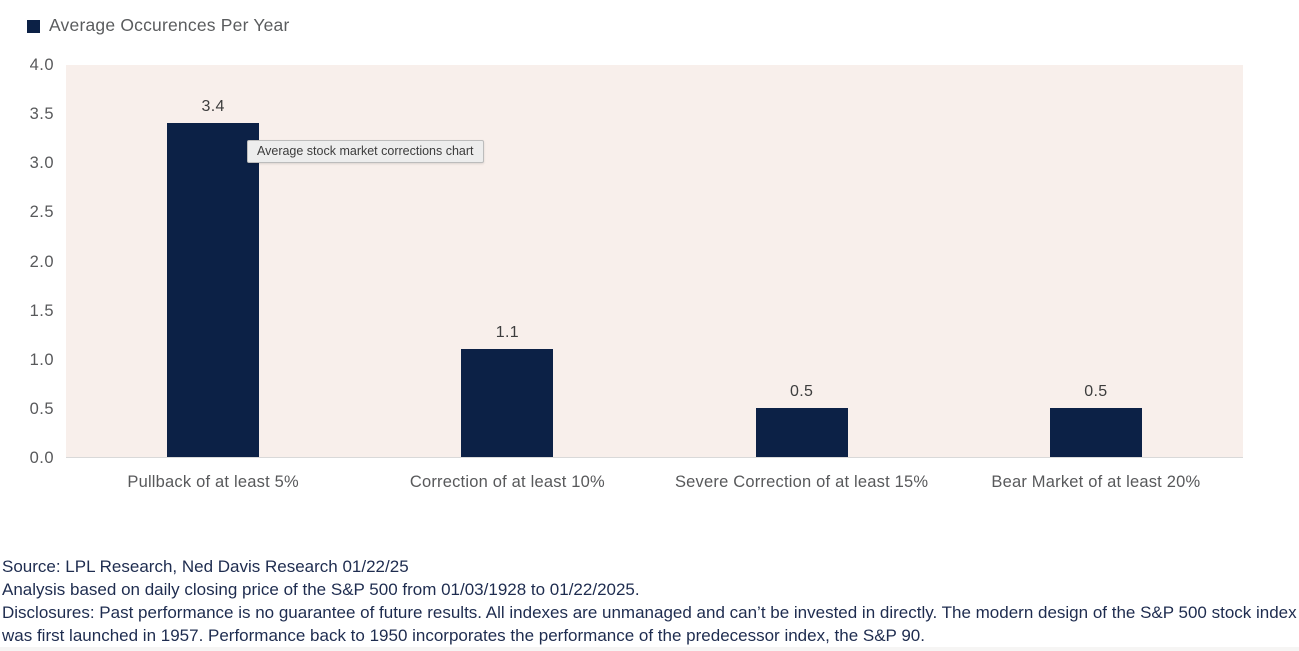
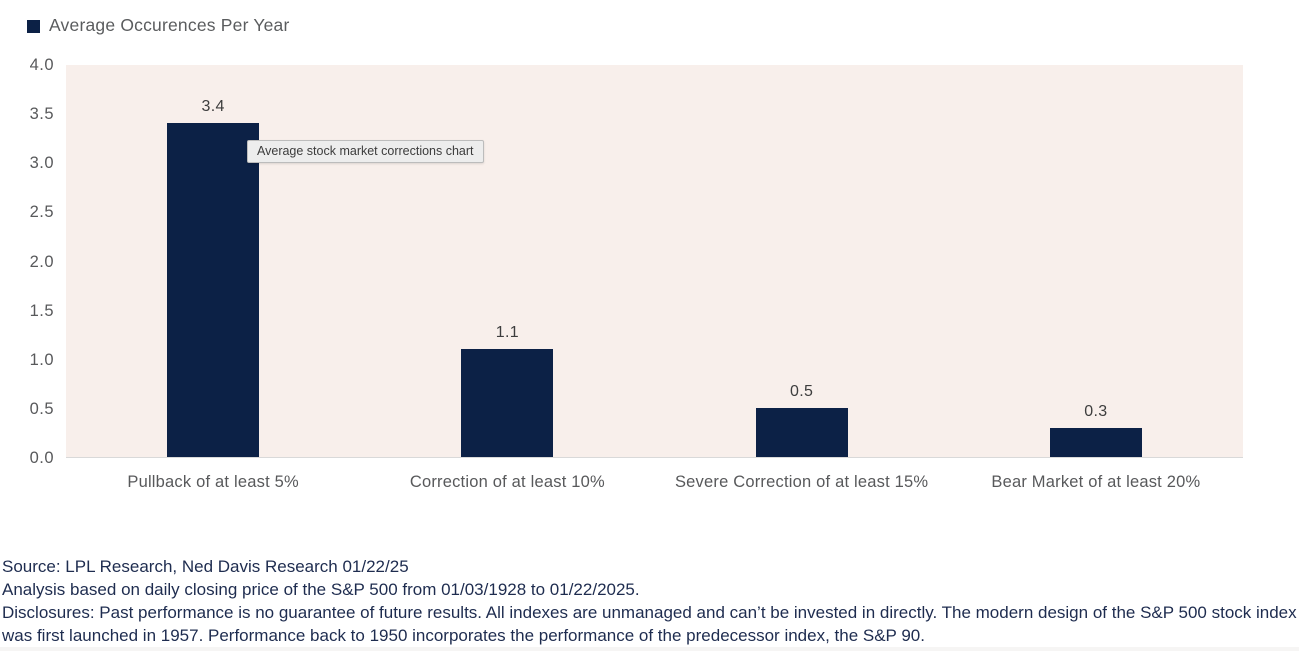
Bear Market of at least 20%: 0.5 -> 0.3
